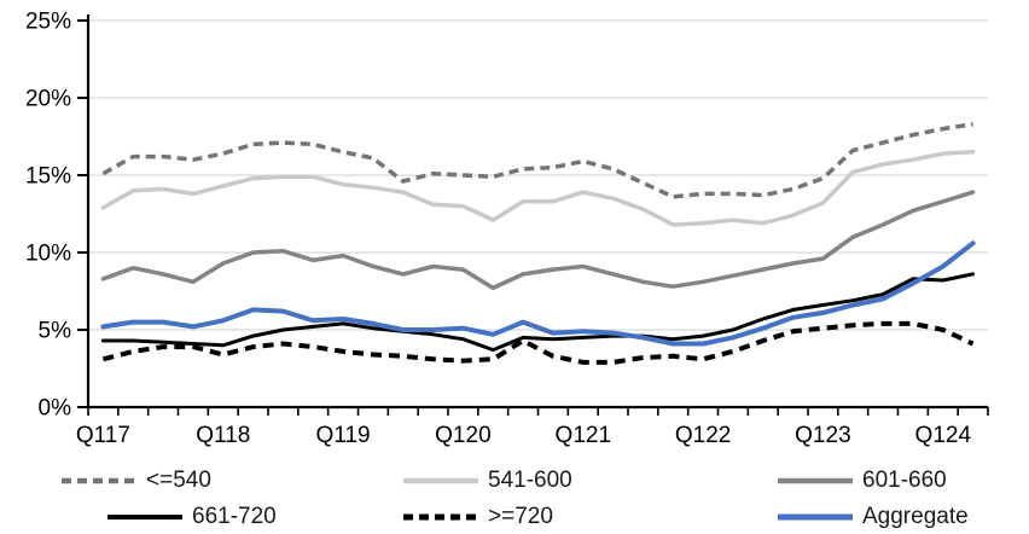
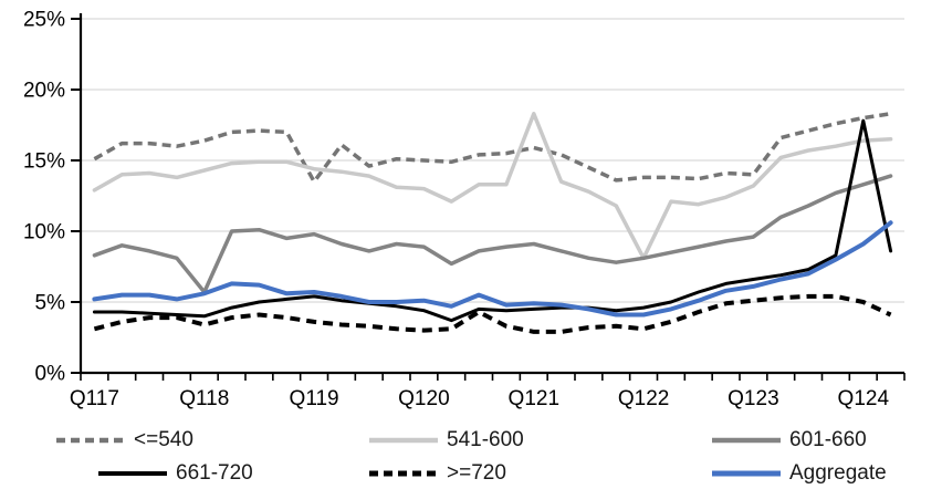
601-660/Q118: 9.3% -> 5.7%
<=540/Q119: 16.5% -> 13.5%
541-600/Q121: 13.9% -> 18.3%
541-600/Q122: 11.9% -> 8.1%
<=540/Q123: 14.8% -> 14.0%
661-720/Q124: 8.2% -> 17.8%
